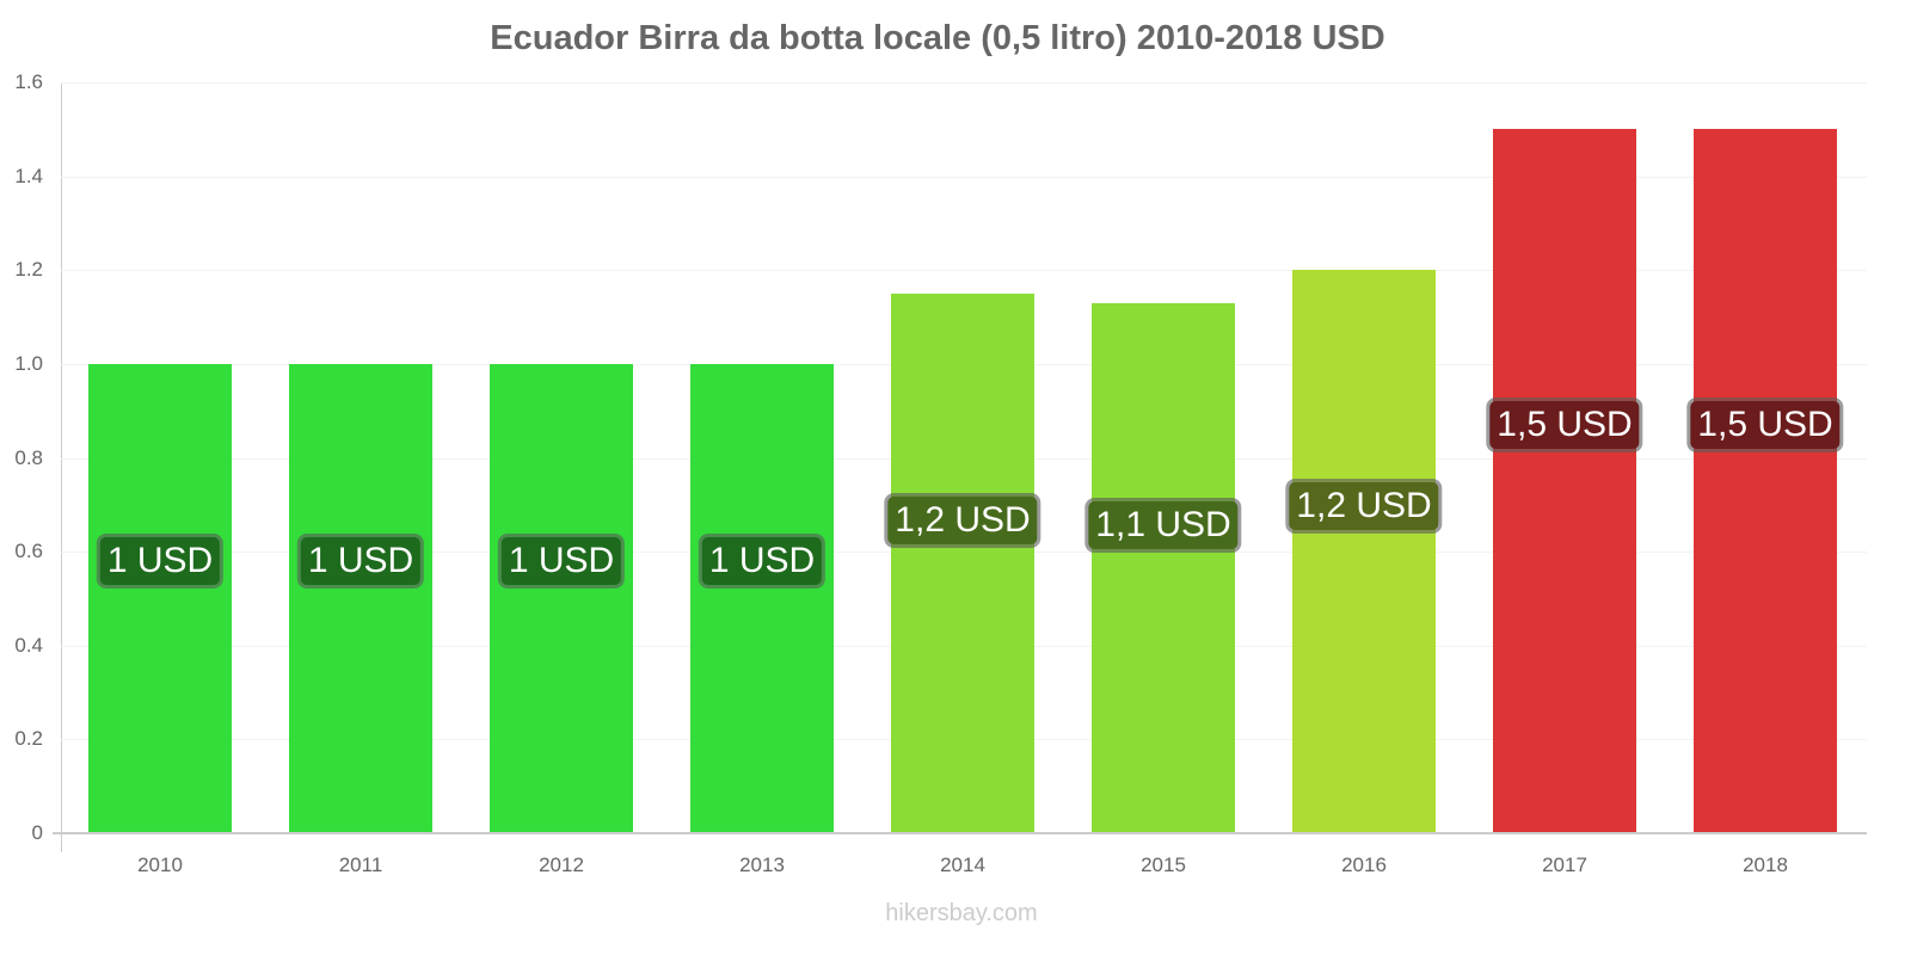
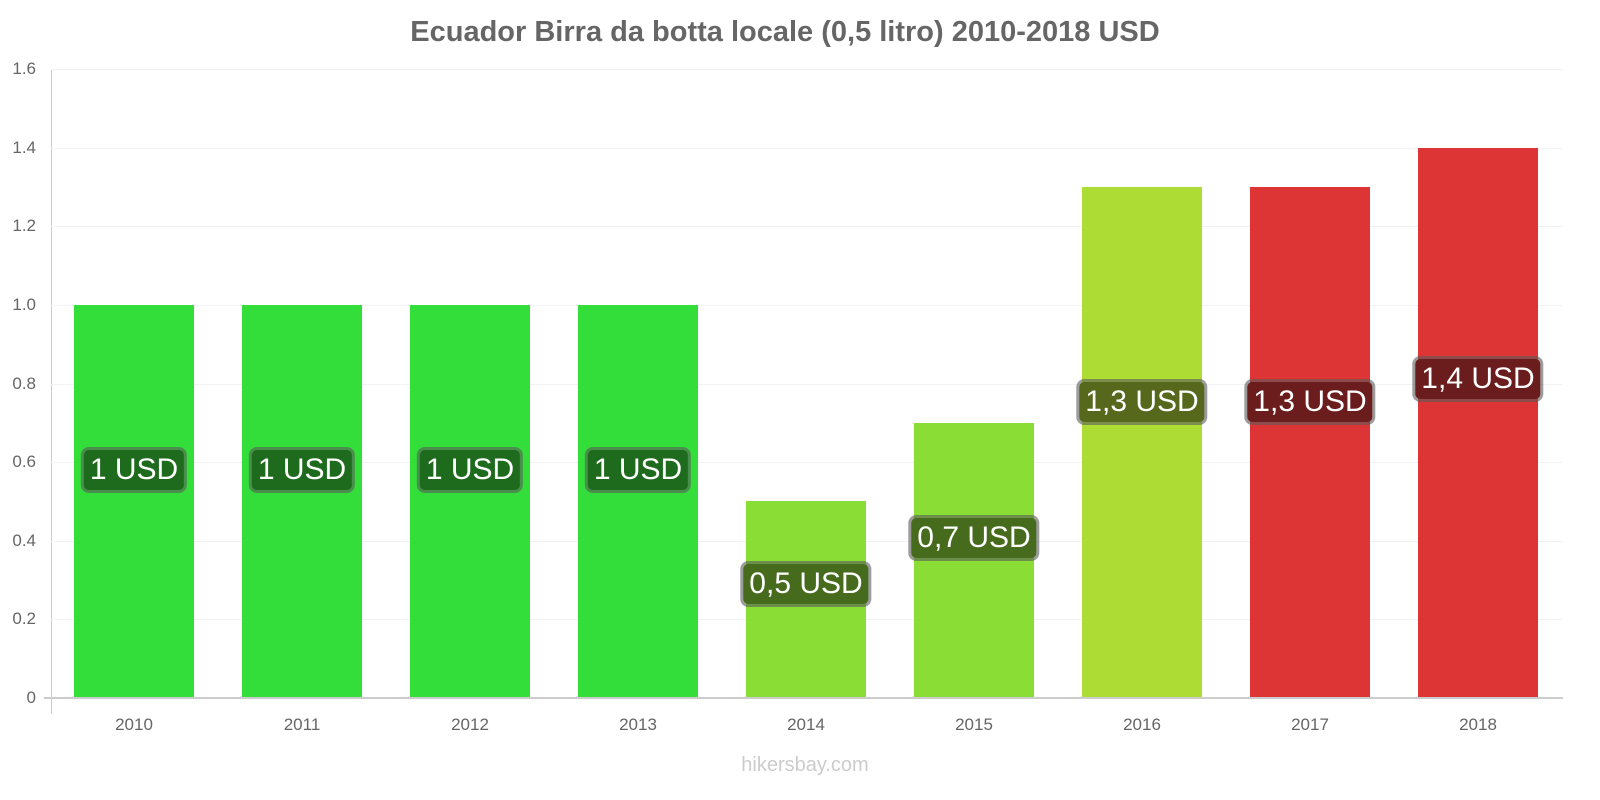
2014: 1,2 -> 0,5
2015: 1,1 -> 0,7
2016: 1,2 -> 1,3
2017: 1,5 -> 1,3
2018: 1,5 -> 1,4
